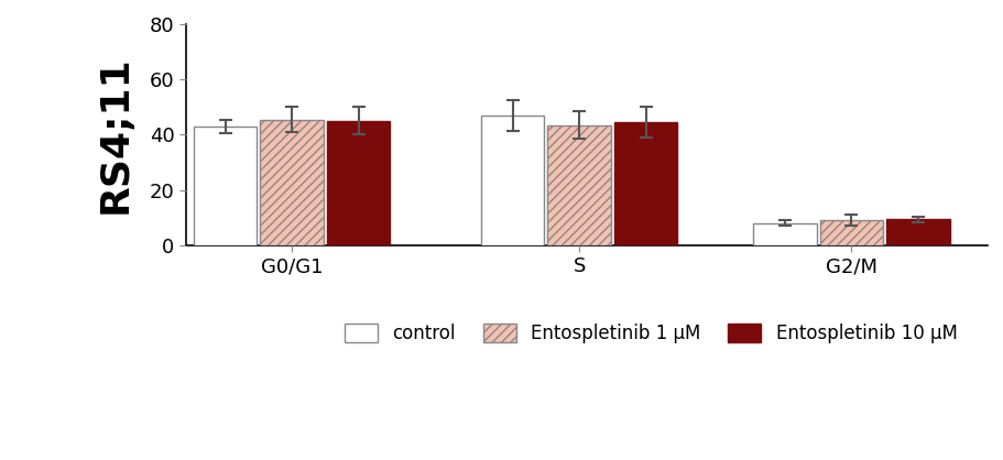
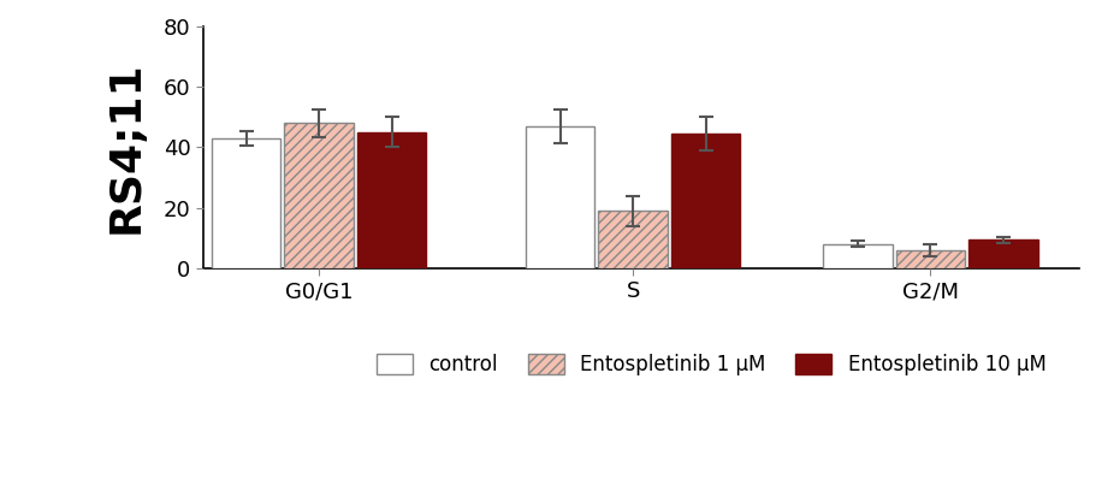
Entospletinib 1 μM/G0/G1: 45.5 -> 48.0
Entospletinib 1 μM/S: 43.5 -> 19.0
Entospletinib 1 μM/G2/M: 9.0 -> 6.0
